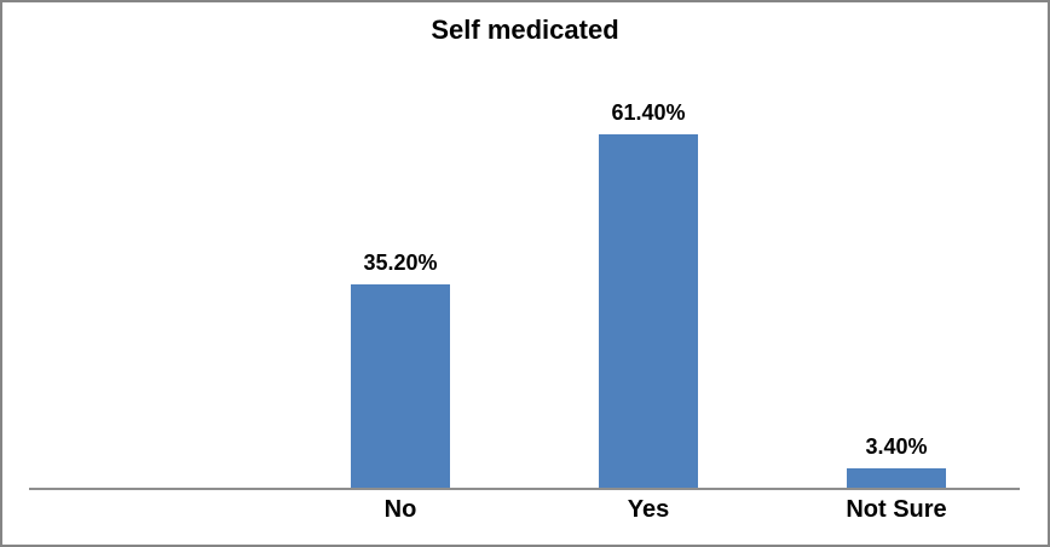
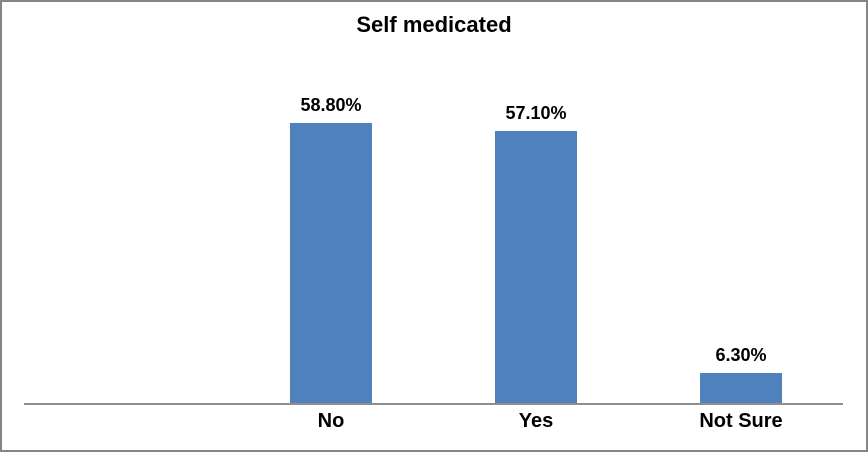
No: 35.20% -> 58.80%
Yes: 61.40% -> 57.10%
Not Sure: 3.40% -> 6.30%
